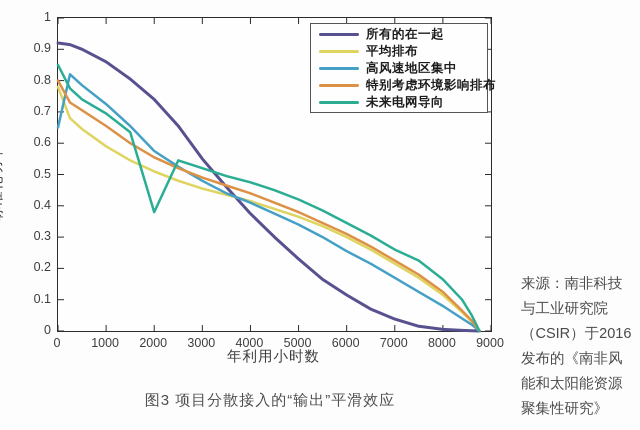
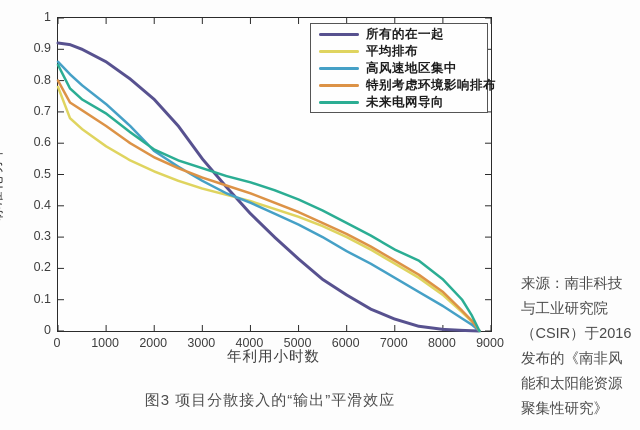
高风速地区集中/0: 0.65 -> 0.86
未来电网导向/2000: 0.38 -> 0.58
